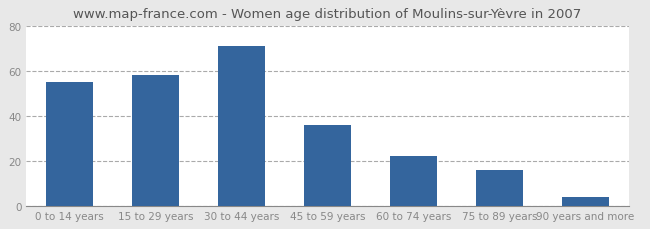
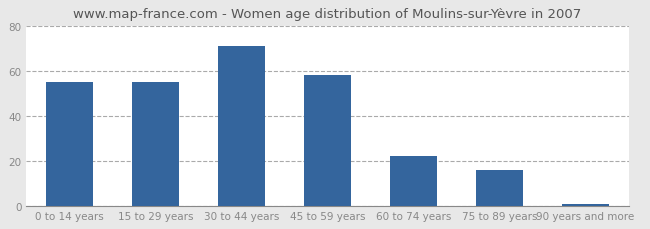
15 to 29 years: 58 -> 55
45 to 59 years: 36 -> 58
90 years and more: 4 -> 1
